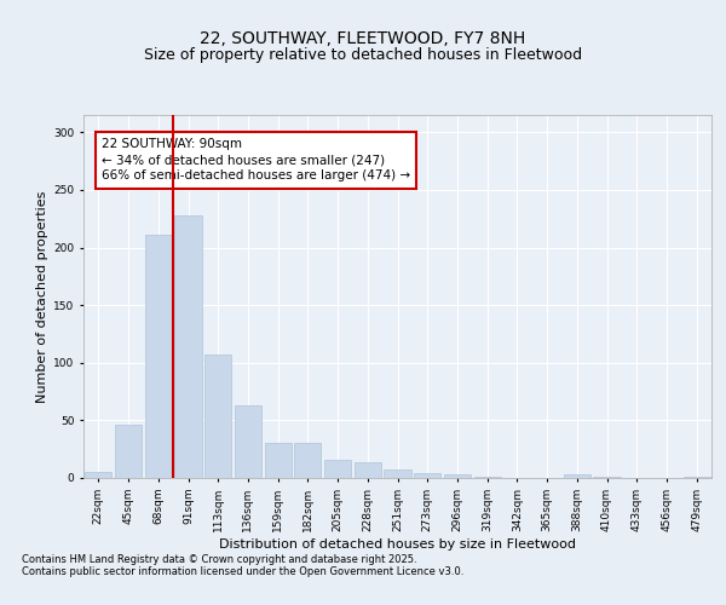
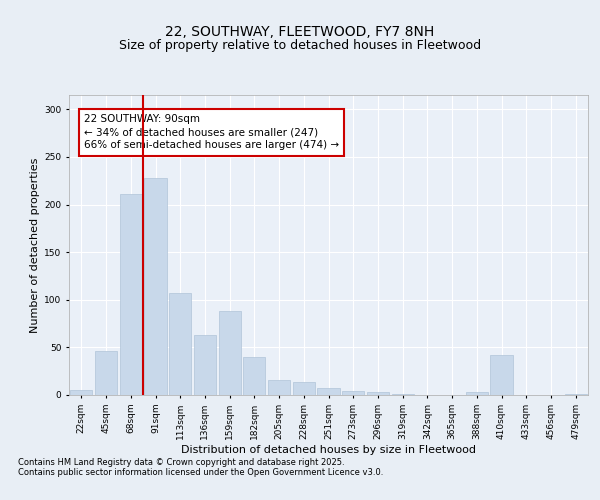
159sqm: 30 -> 88
182sqm: 30 -> 40
410sqm: 1 -> 42
